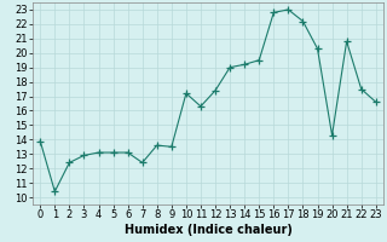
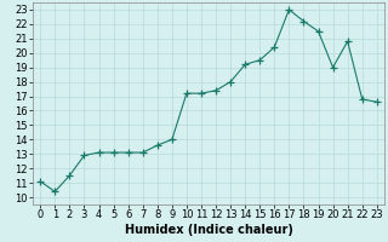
0: 13.9 -> 11.1
2: 12.4 -> 11.5
7: 12.4 -> 13.1
9: 13.5 -> 14.0
11: 16.3 -> 17.2
13: 19.0 -> 18.0
16: 22.8 -> 20.4
19: 20.3 -> 21.5
20: 14.3 -> 19.0
22: 17.5 -> 16.8
